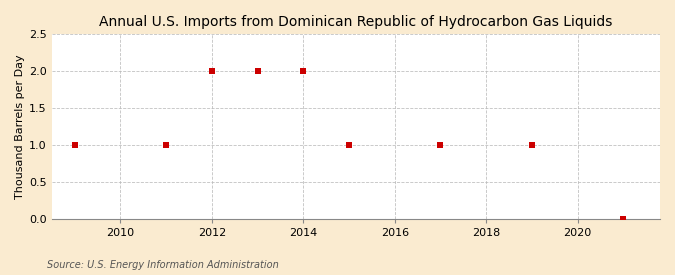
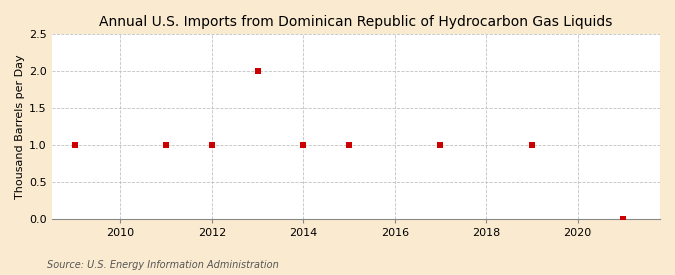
2012: 2 -> 1
2014: 2 -> 1
